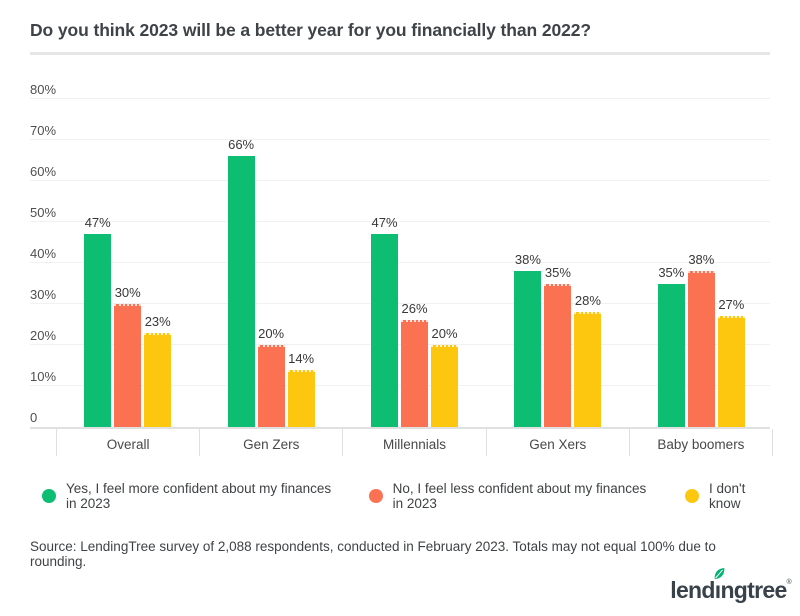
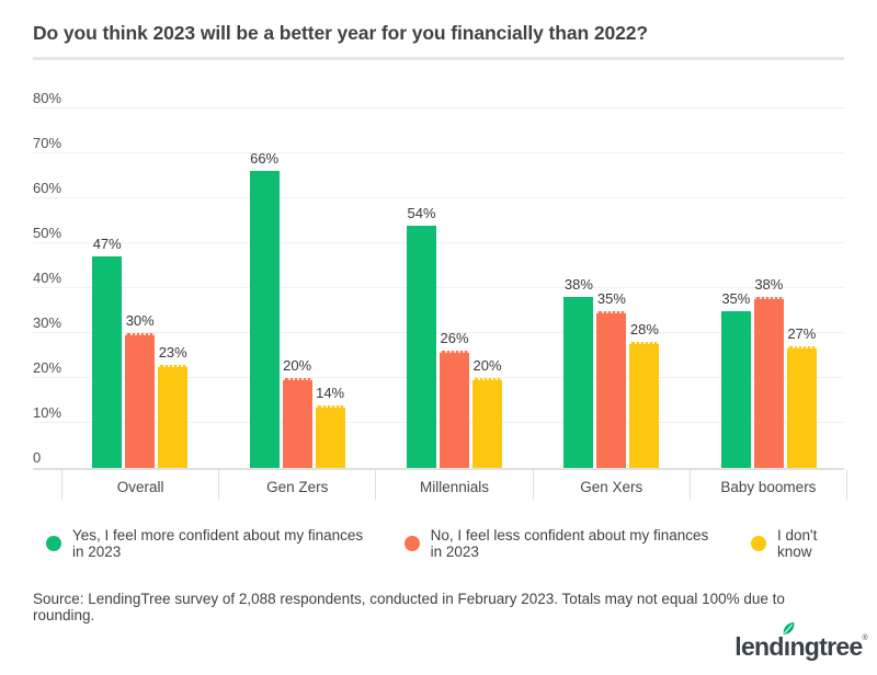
Yes, I feel more confident about my finances in 2023/Millennials: 47% -> 54%
